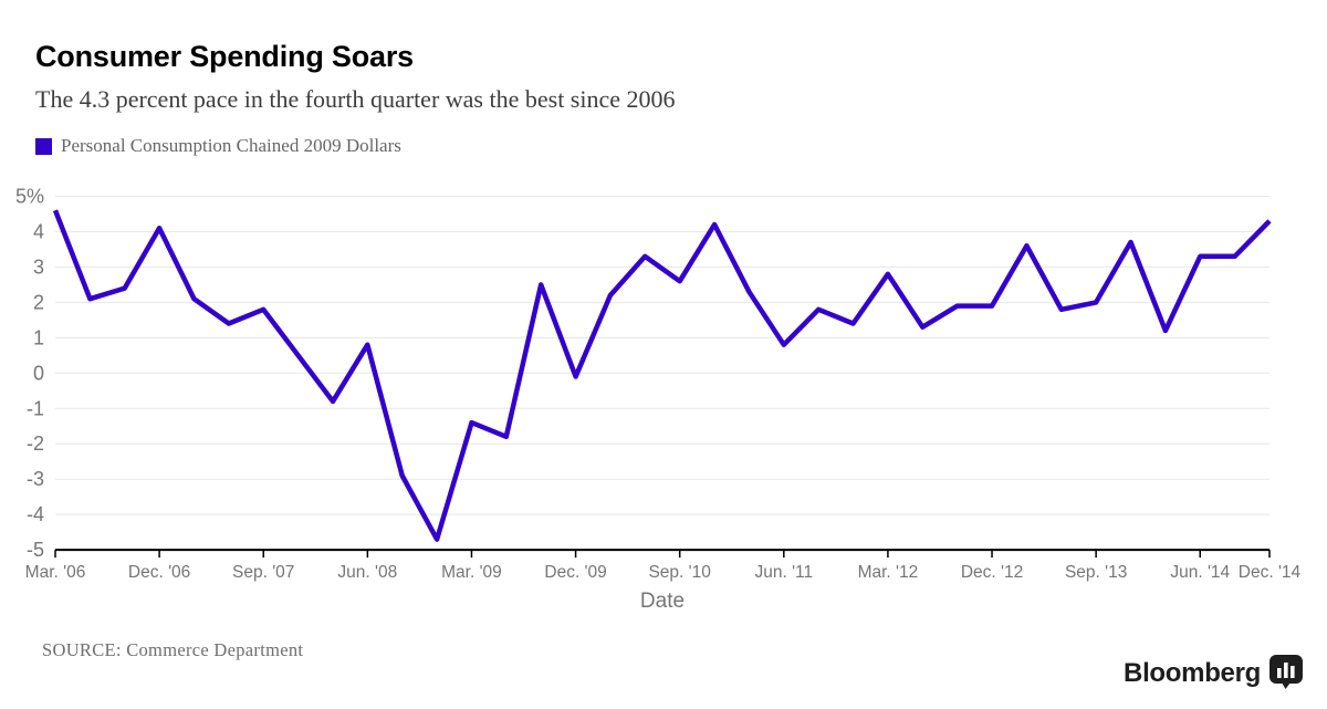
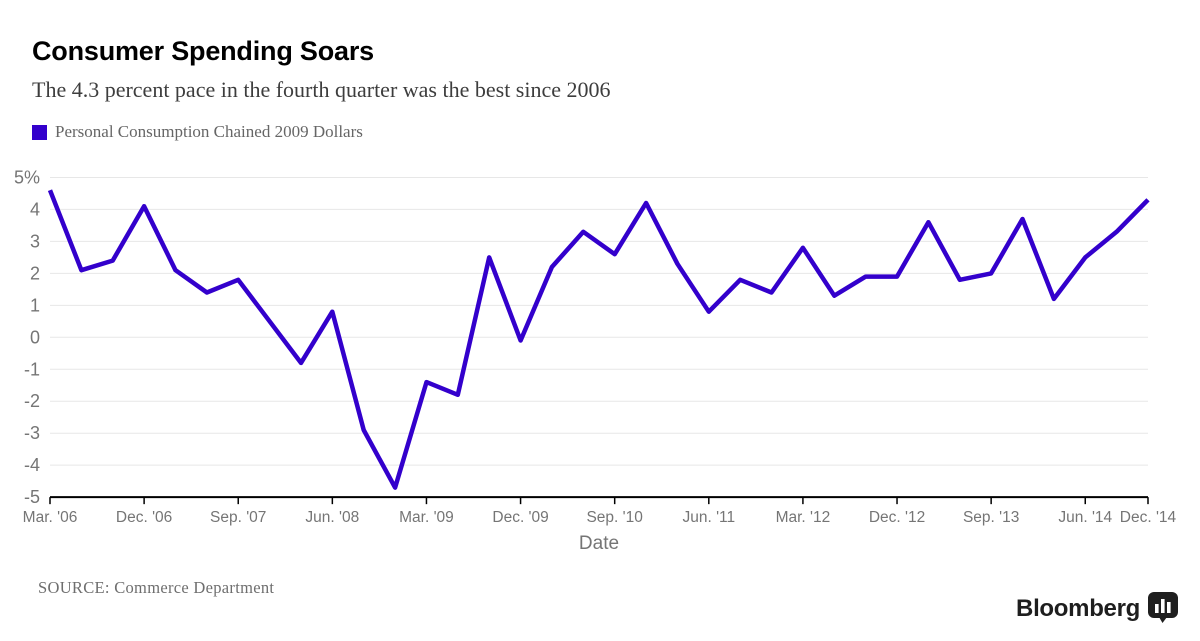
Jun. '14: 3.3% -> 2.5%
